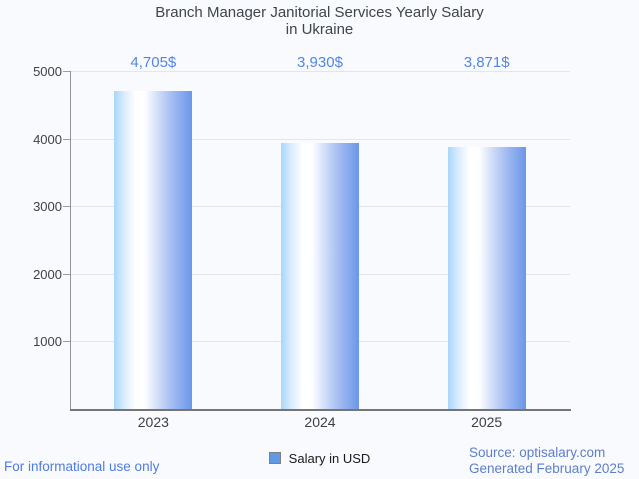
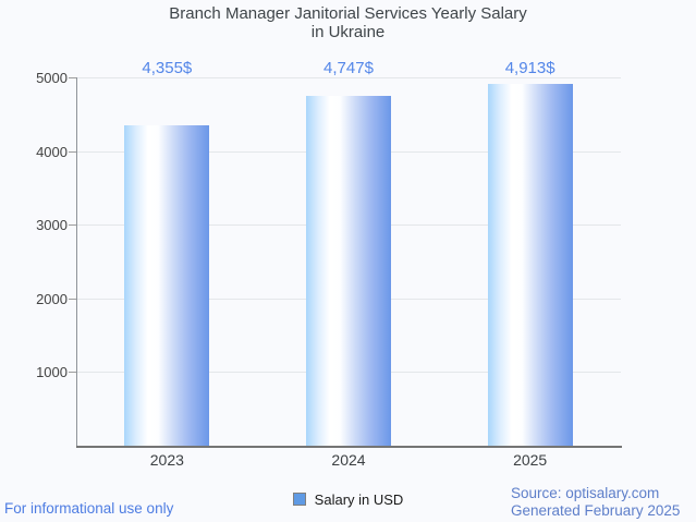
2023: 4,705 -> 4,355
2024: 3,930 -> 4,747
2025: 3,871 -> 4,913
